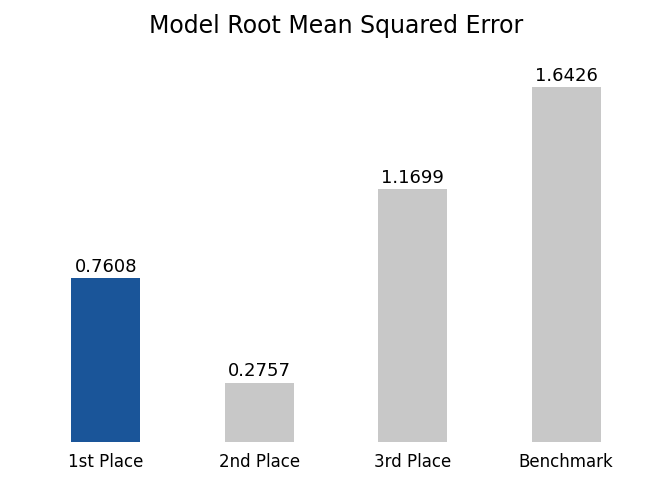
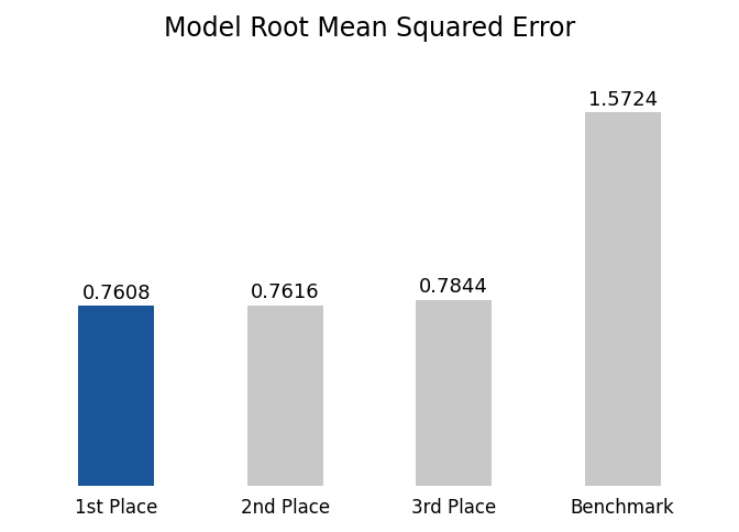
2nd Place: 0.2757 -> 0.7616
3rd Place: 1.1699 -> 0.7844
Benchmark: 1.6426 -> 1.5724
